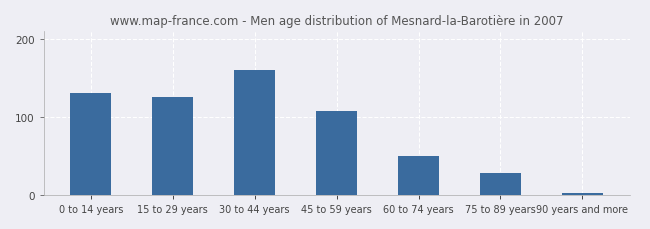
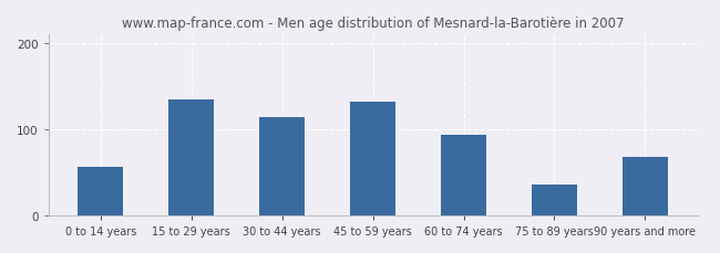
0 to 14 years: 130 -> 56
15 to 29 years: 125 -> 134
30 to 44 years: 160 -> 114
45 to 59 years: 108 -> 132
60 to 74 years: 50 -> 94
75 to 89 years: 28 -> 36
90 years and more: 3 -> 68
